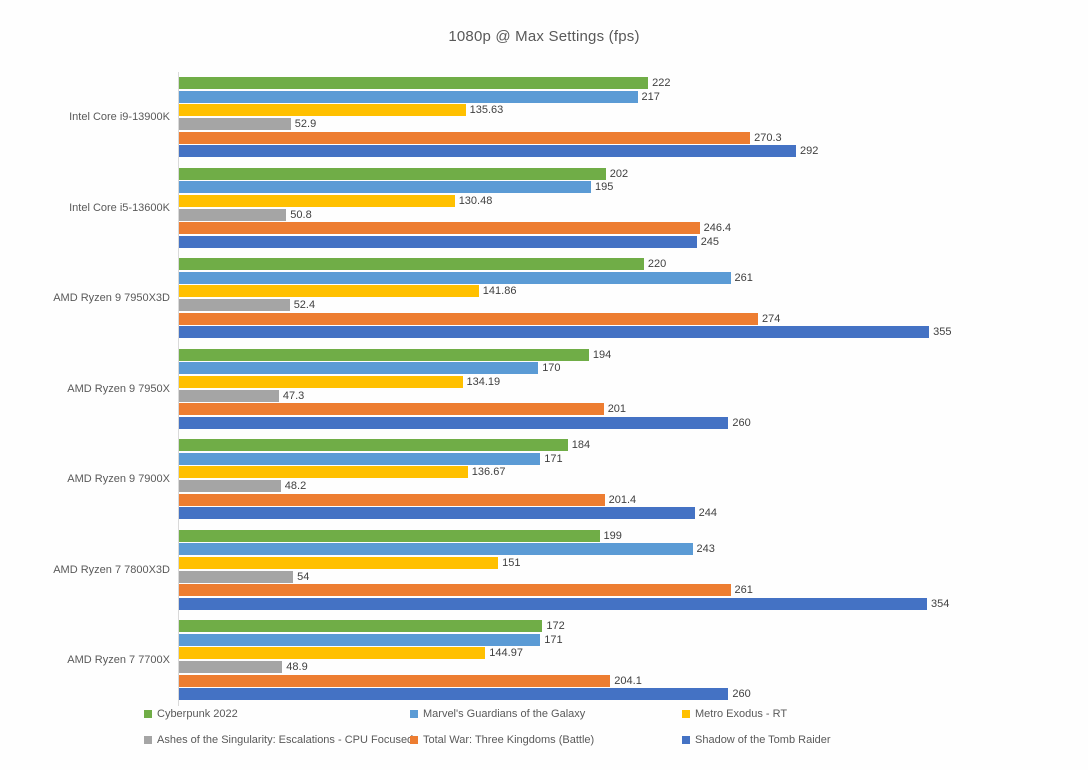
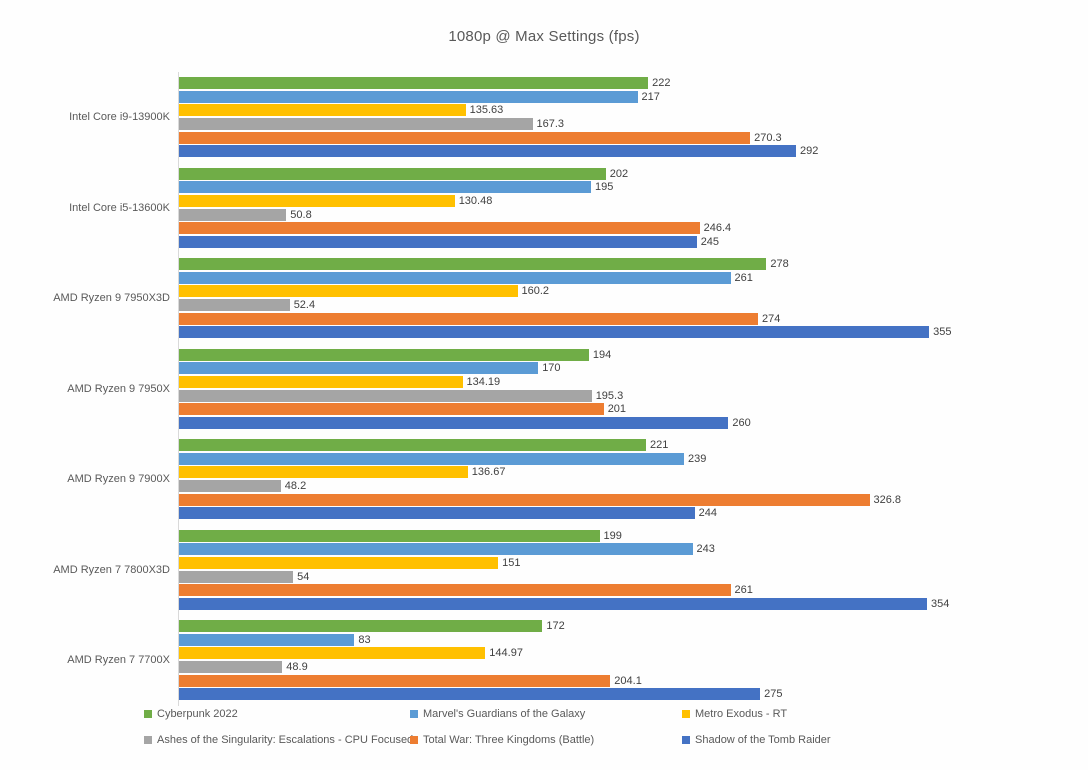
Ashes of the Singularity: Escalations - CPU Focused/Intel Core i9-13900K: 52.9 -> 167.3
Cyberpunk 2022/AMD Ryzen 9 7950X3D: 220 -> 278
Metro Exodus - RT/AMD Ryzen 9 7950X3D: 141.86 -> 160.2
Ashes of the Singularity: Escalations - CPU Focused/AMD Ryzen 9 7950X: 47.3 -> 195.3
Cyberpunk 2022/AMD Ryzen 9 7900X: 184 -> 221
Marvel's Guardians of the Galaxy/AMD Ryzen 9 7900X: 171 -> 239
Total War: Three Kingdoms (Battle)/AMD Ryzen 9 7900X: 201.4 -> 326.8
Marvel's Guardians of the Galaxy/AMD Ryzen 7 7700X: 171 -> 83
Shadow of the Tomb Raider/AMD Ryzen 7 7700X: 260 -> 275
